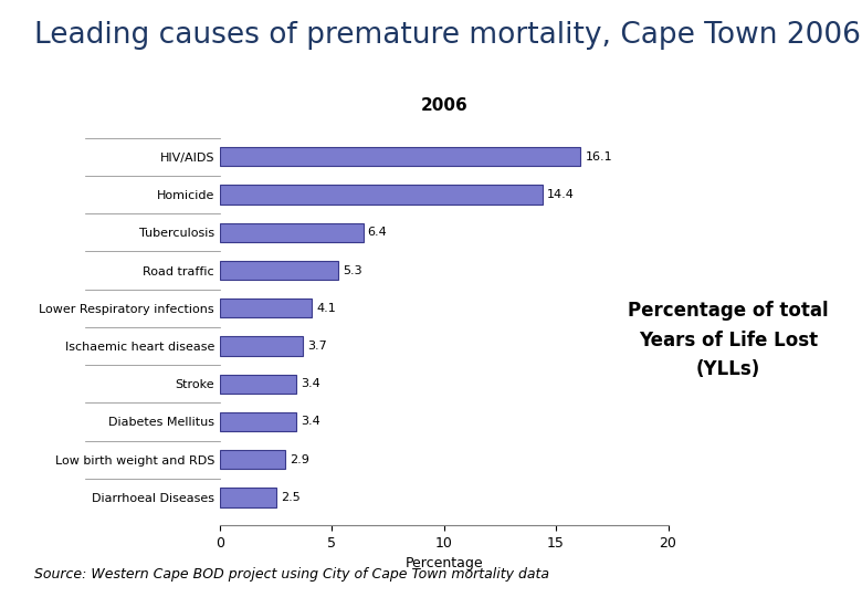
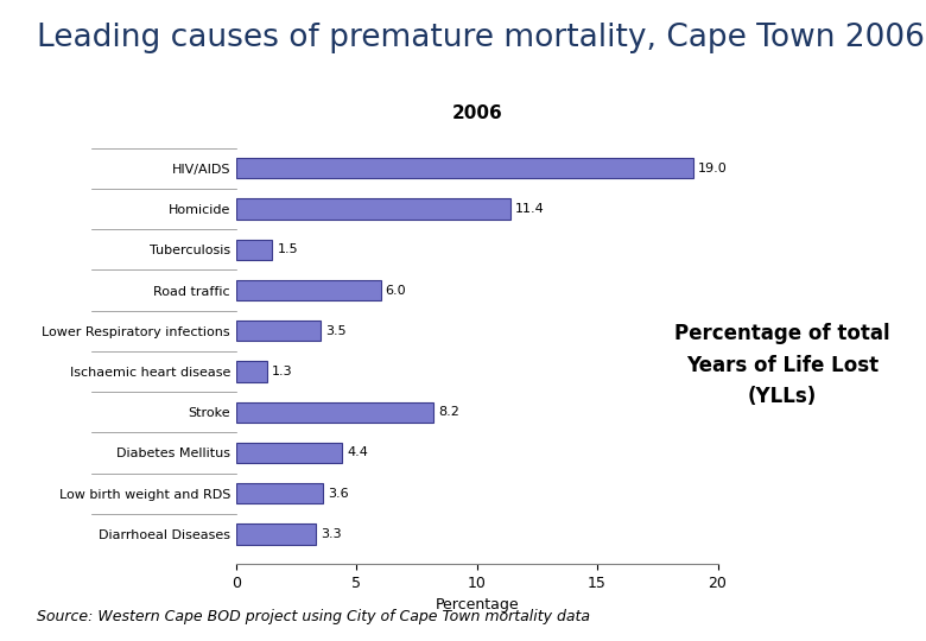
HIV/AIDS: 16.1 -> 19.0
Homicide: 14.4 -> 11.4
Tuberculosis: 6.4 -> 1.5
Road traffic: 5.3 -> 6.0
Lower Respiratory infections: 4.1 -> 3.5
Ischaemic heart disease: 3.7 -> 1.3
Stroke: 3.4 -> 8.2
Diabetes Mellitus: 3.4 -> 4.4
Low birth weight and RDS: 2.9 -> 3.6
Diarrhoeal Diseases: 2.5 -> 3.3
